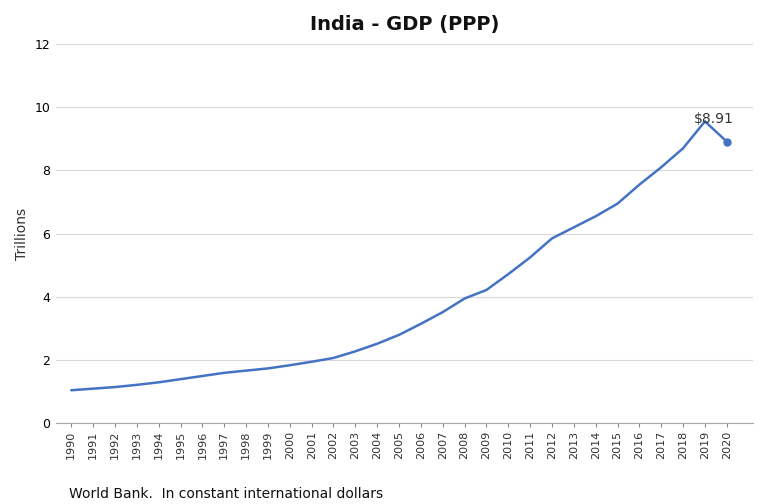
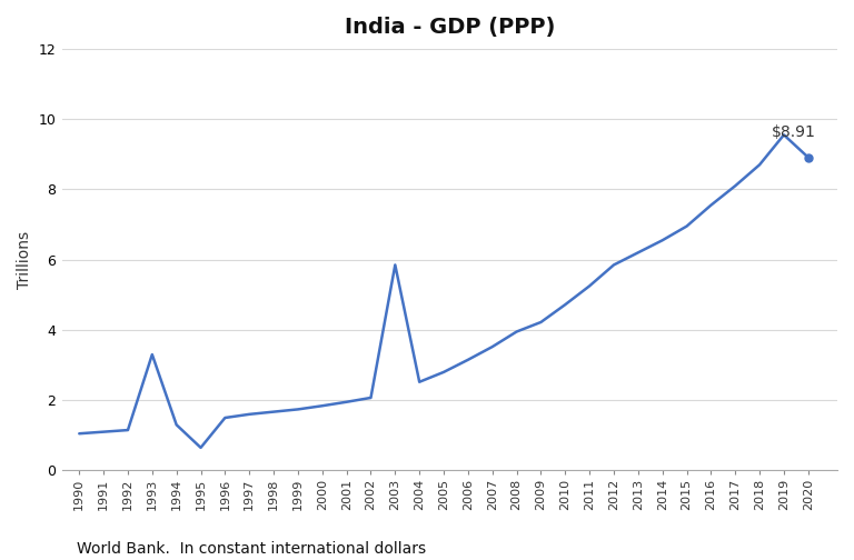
1993: 1.22 -> 3.30
1995: 1.40 -> 0.65
2003: 2.28 -> 5.85
